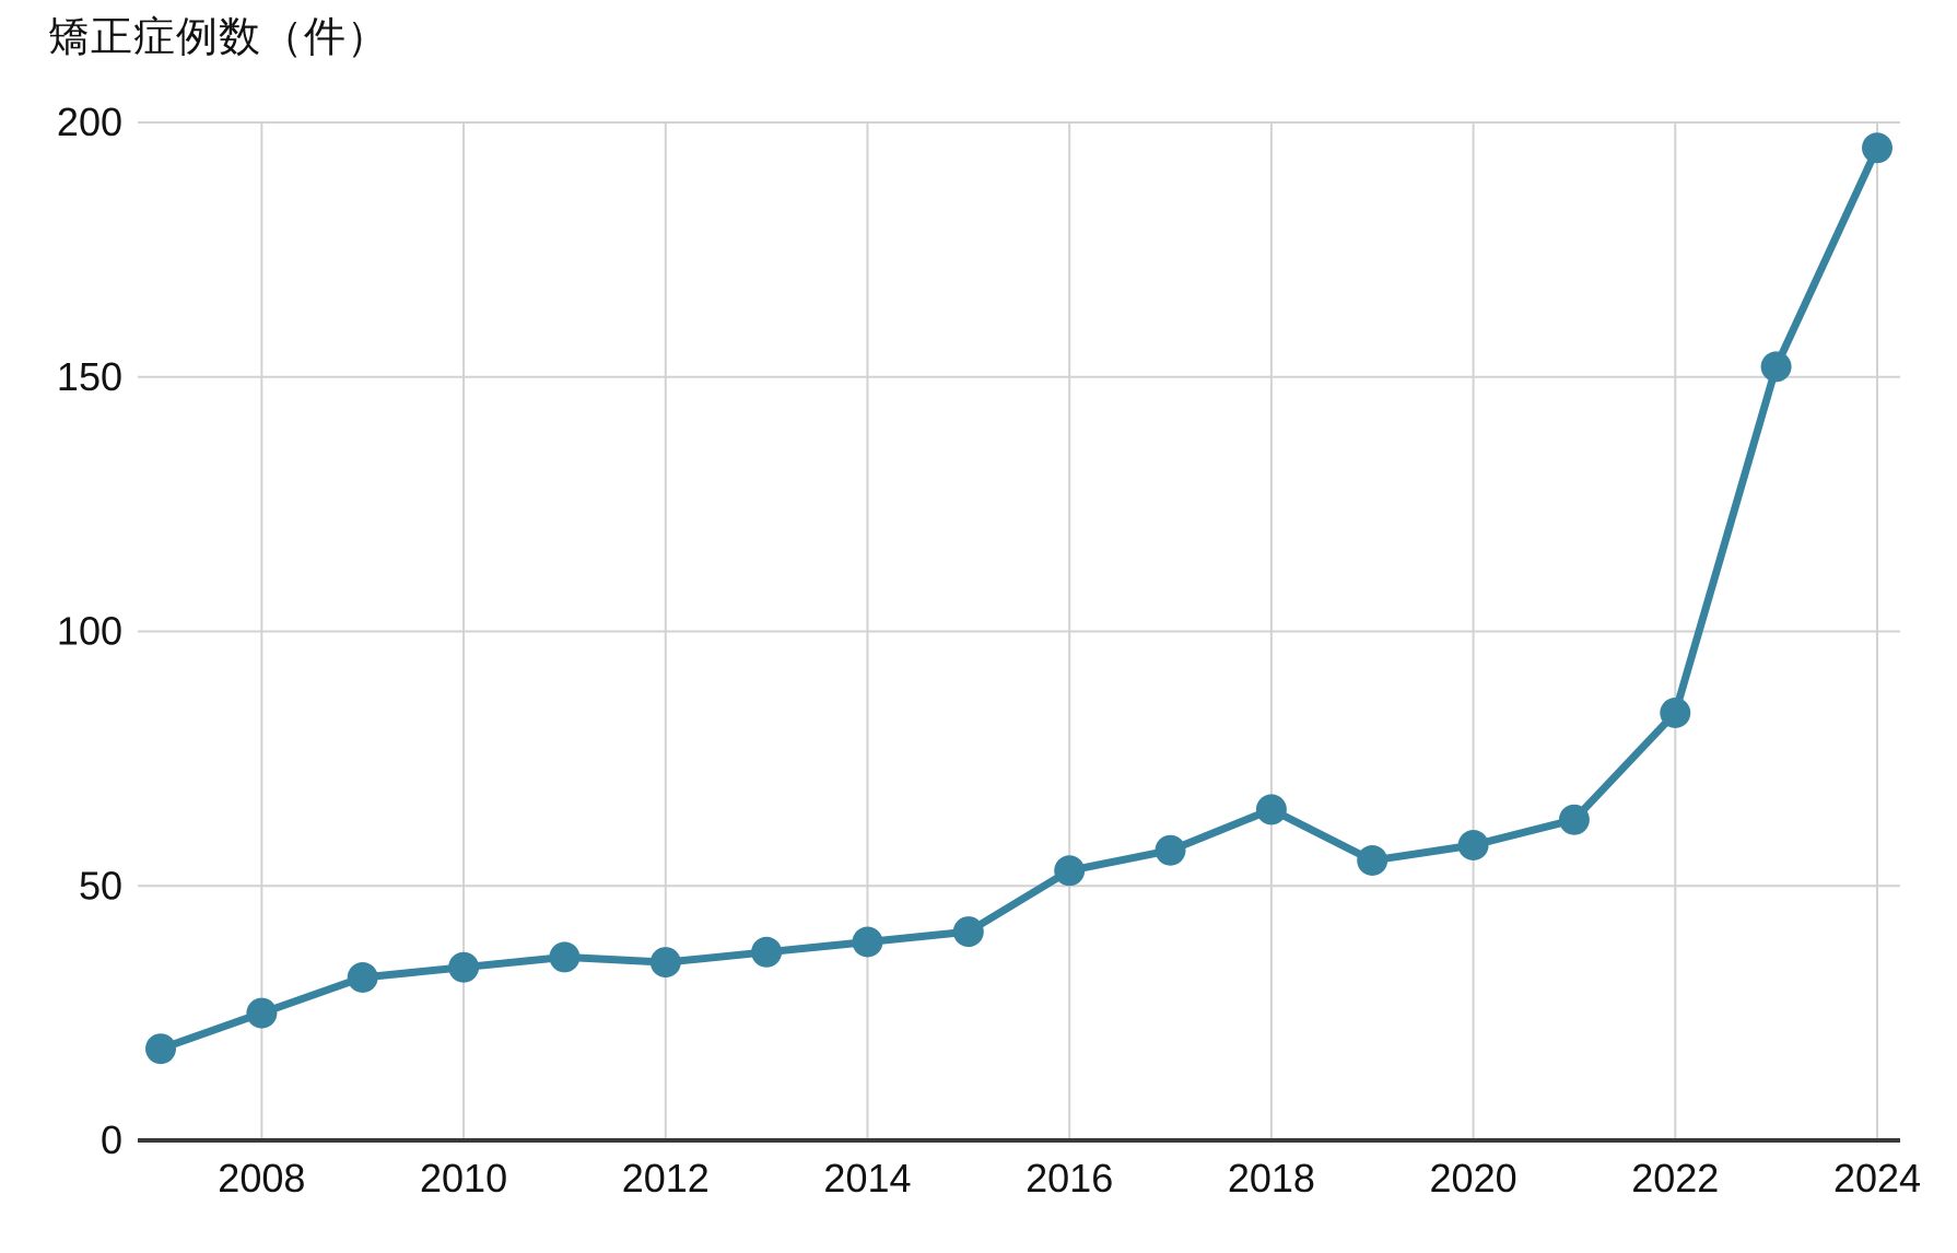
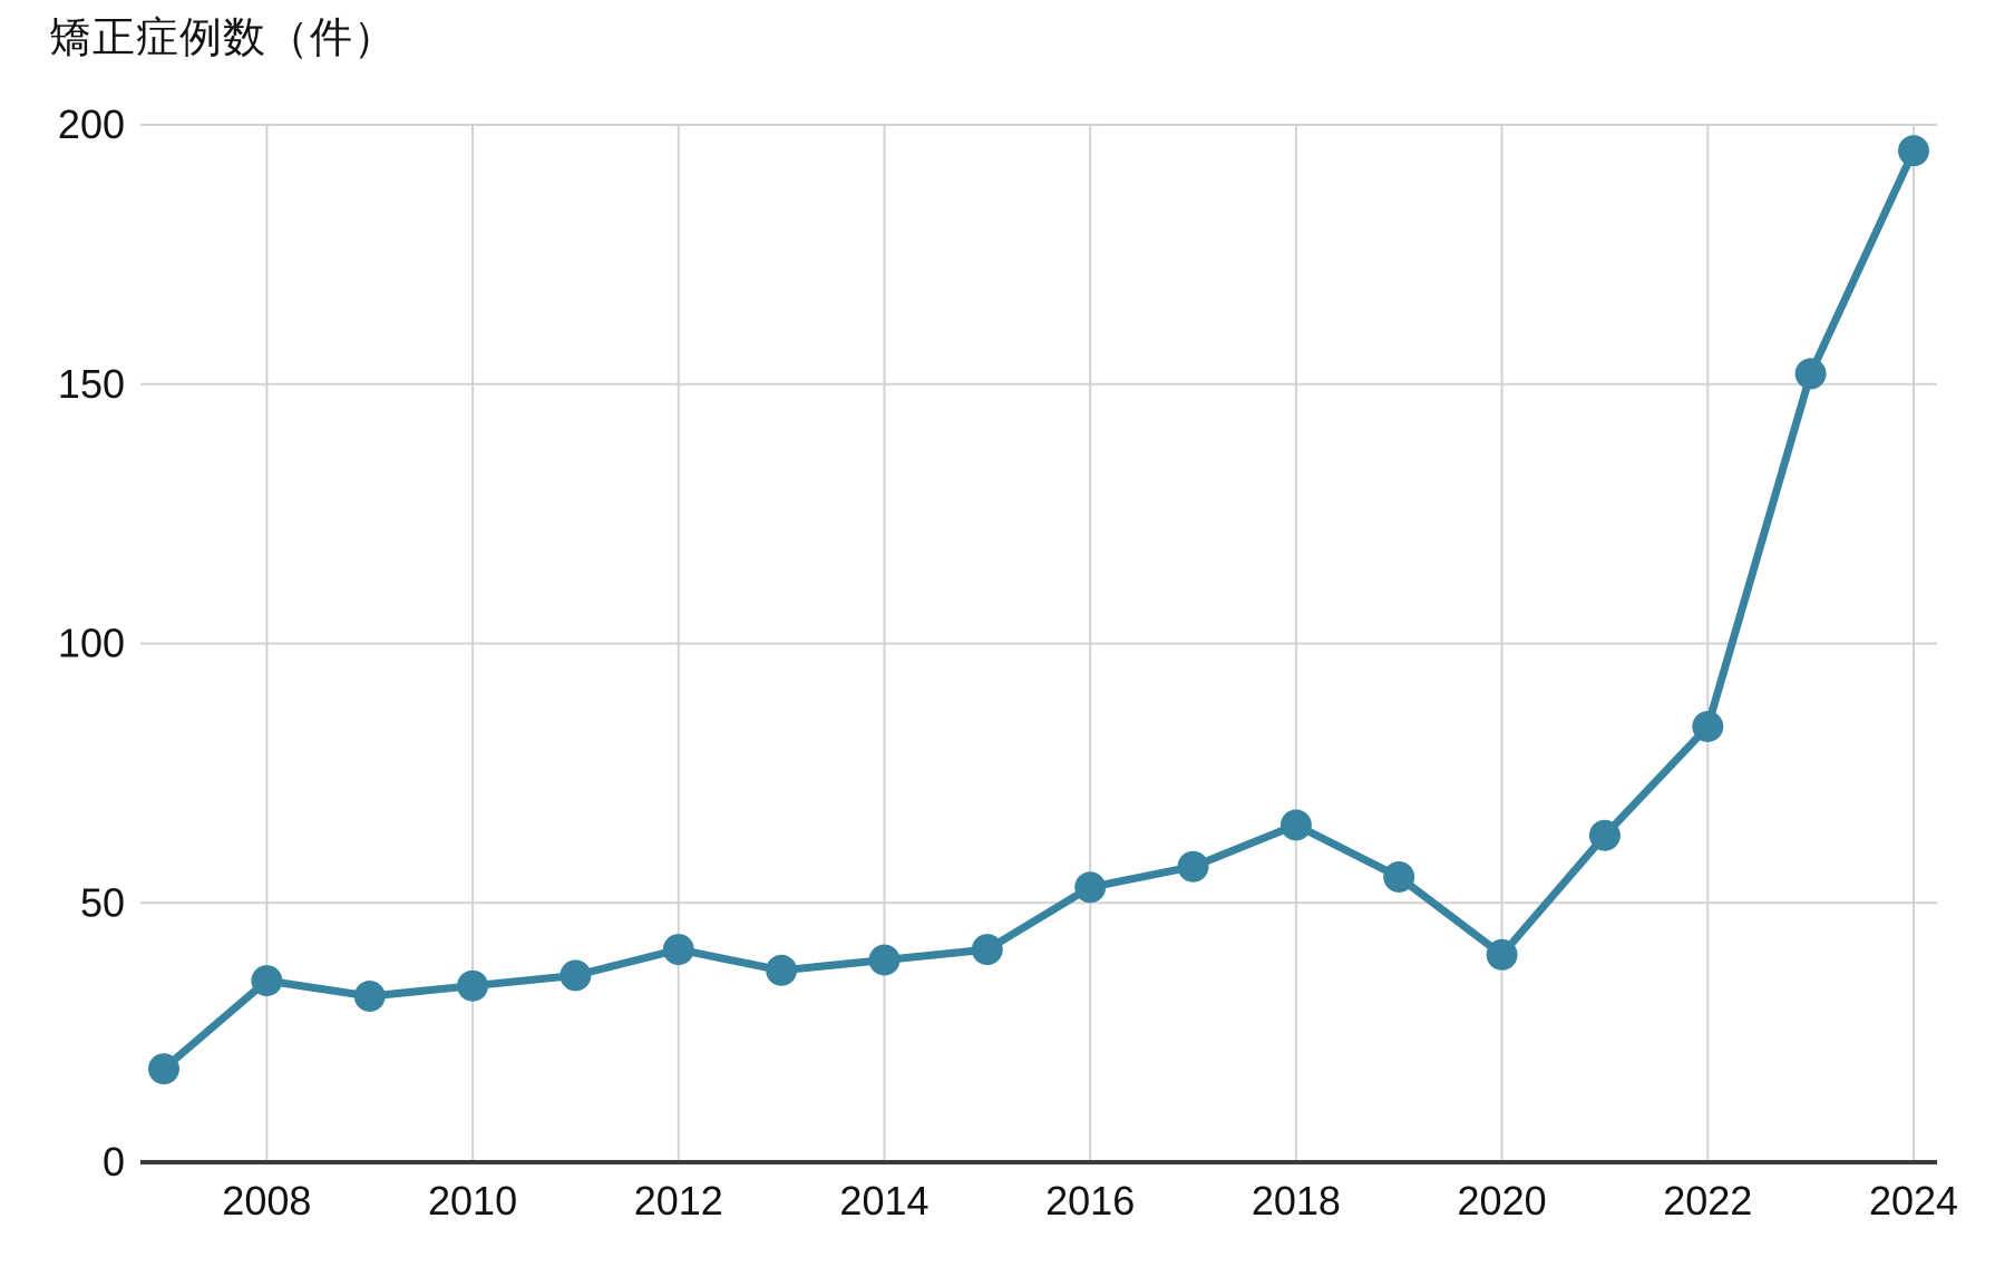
2008: 25 -> 35
2012: 35 -> 41
2020: 58 -> 40
